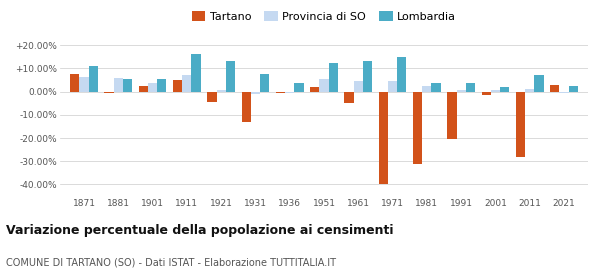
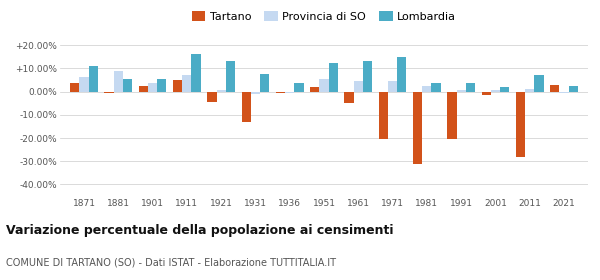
Tartano/1871: 7.5% -> 3.5%
Provincia di SO/1881: 6.0% -> 9.0%
Tartano/1971: -40.0% -> -20.5%
